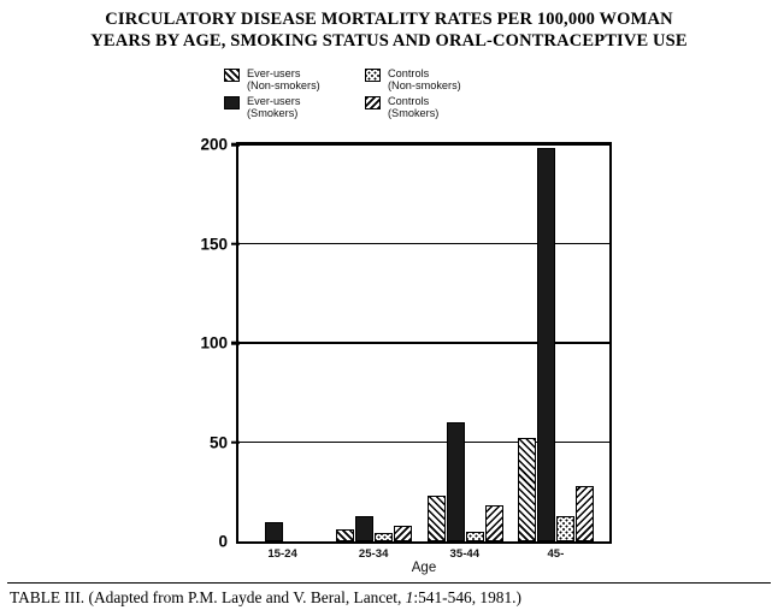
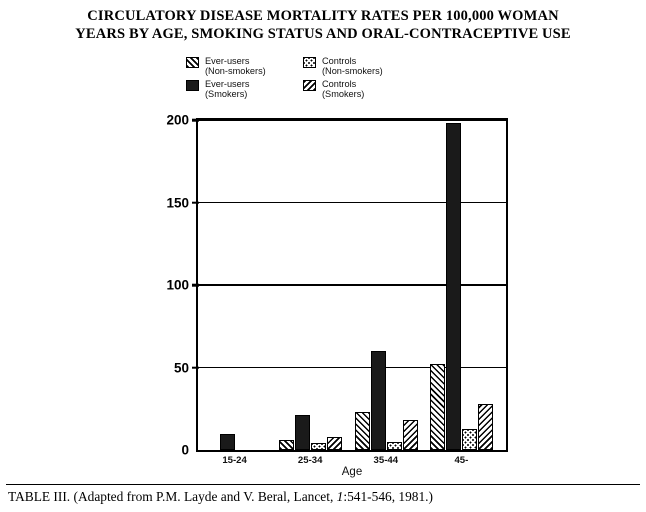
Ever-users (Smokers)/25-34: 13 -> 21
